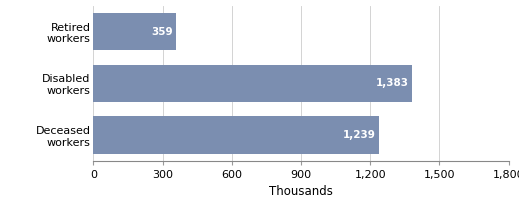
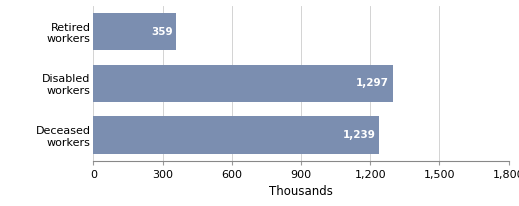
Disabled workers: 1,383 -> 1,297
